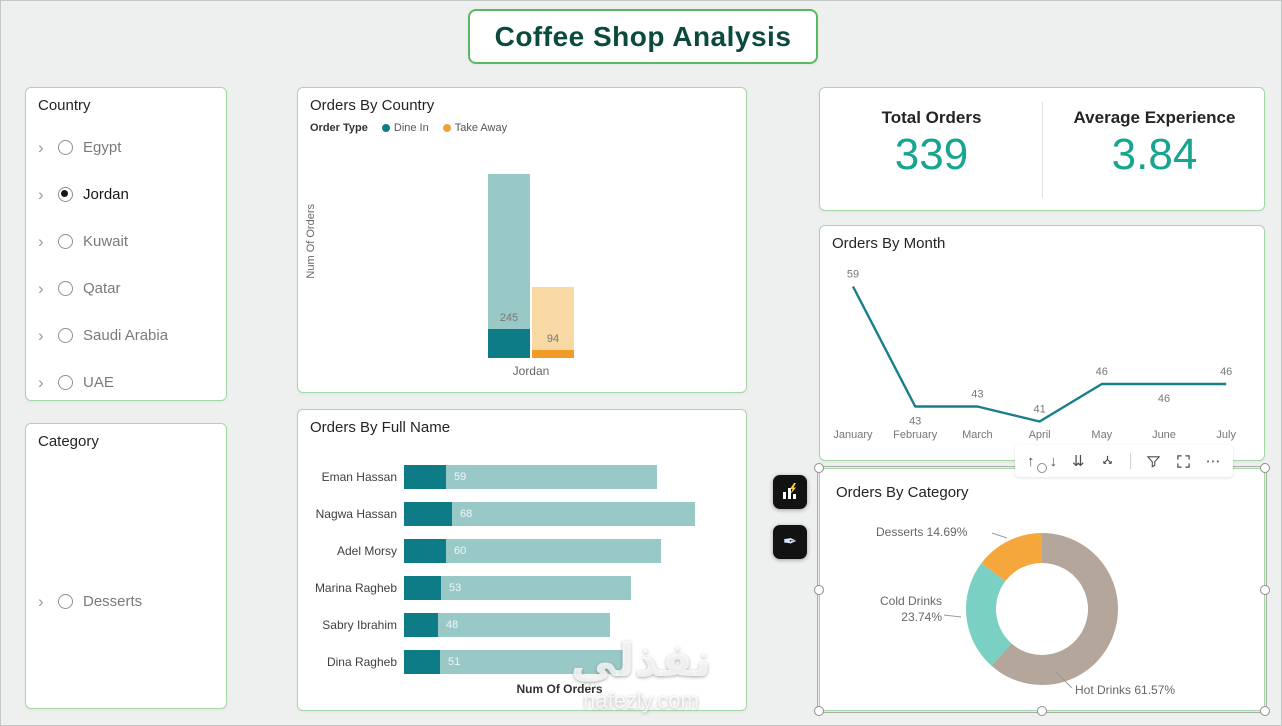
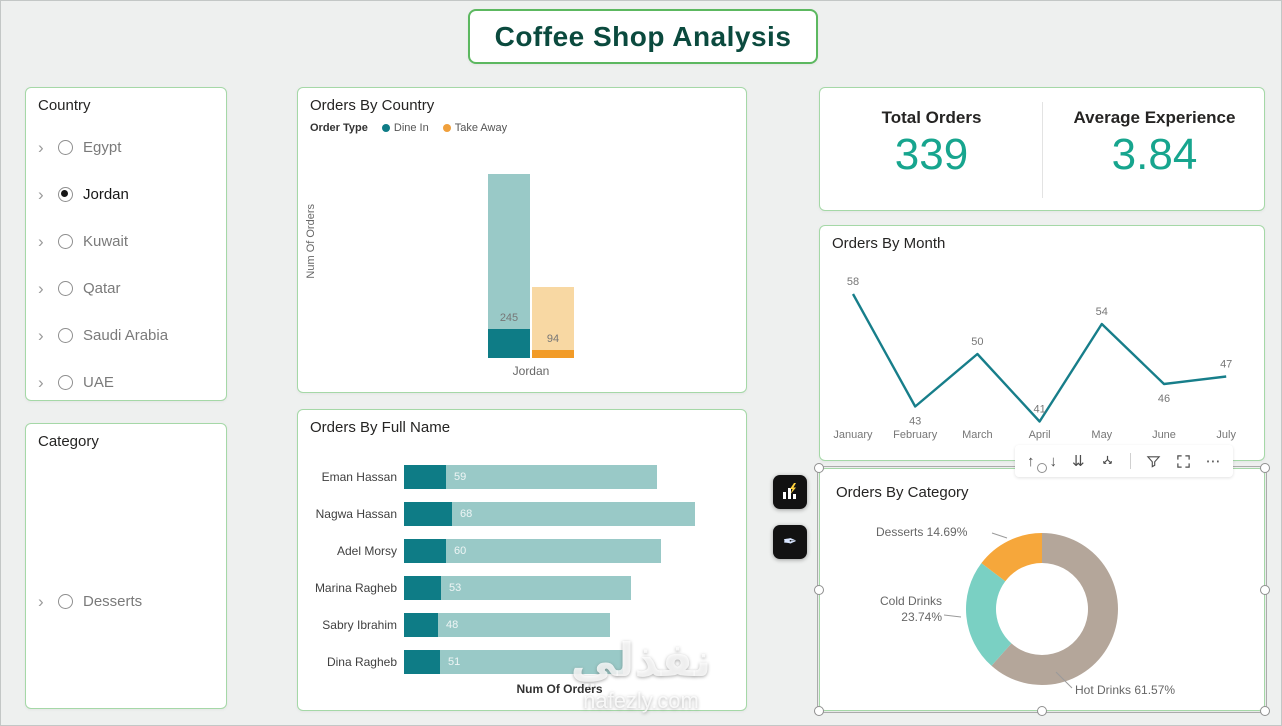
Orders By Month/January: 59 -> 58
Orders By Month/March: 43 -> 50
Orders By Month/May: 46 -> 54
Orders By Month/July: 46 -> 47
